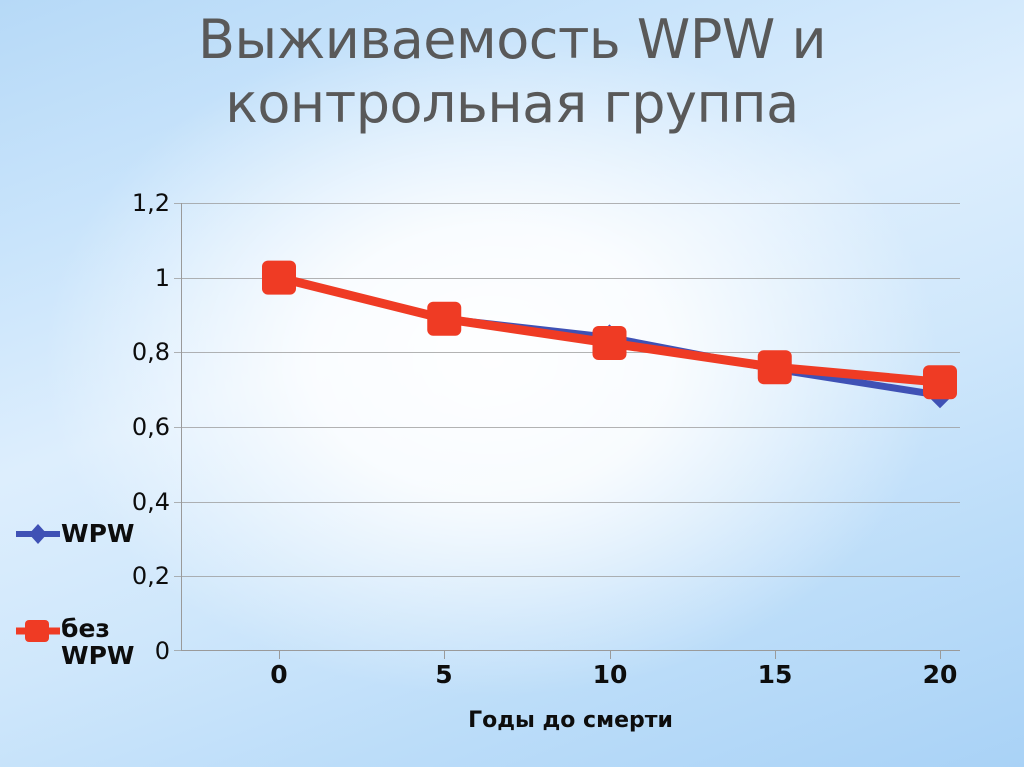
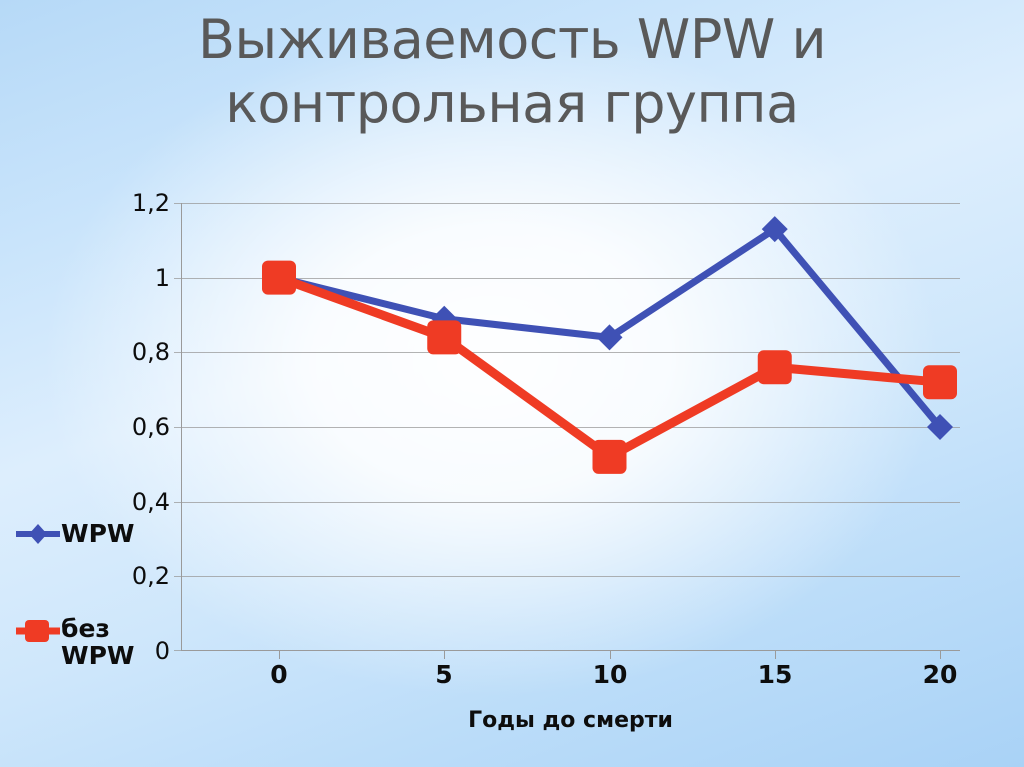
без WPW/5: 0,89 -> 0,84
без WPW/10: 0,82 -> 0,52
WPW/15: 0,76 -> 1,13
WPW/20: 0,69 -> 0,60
